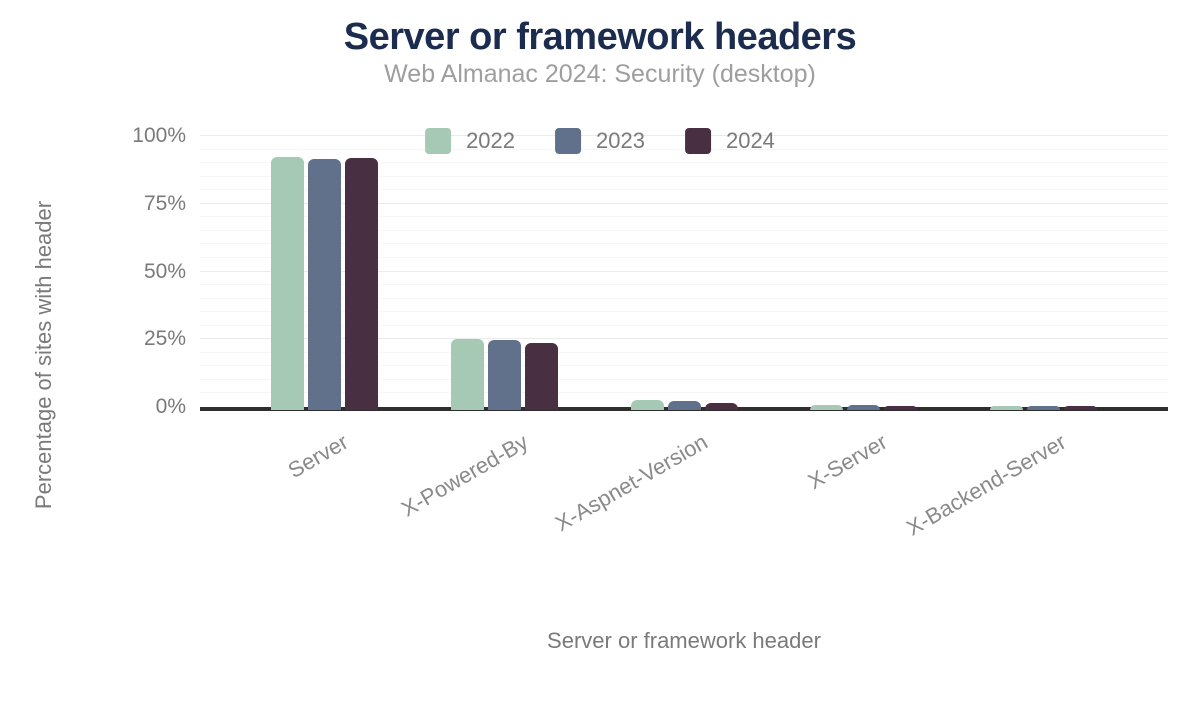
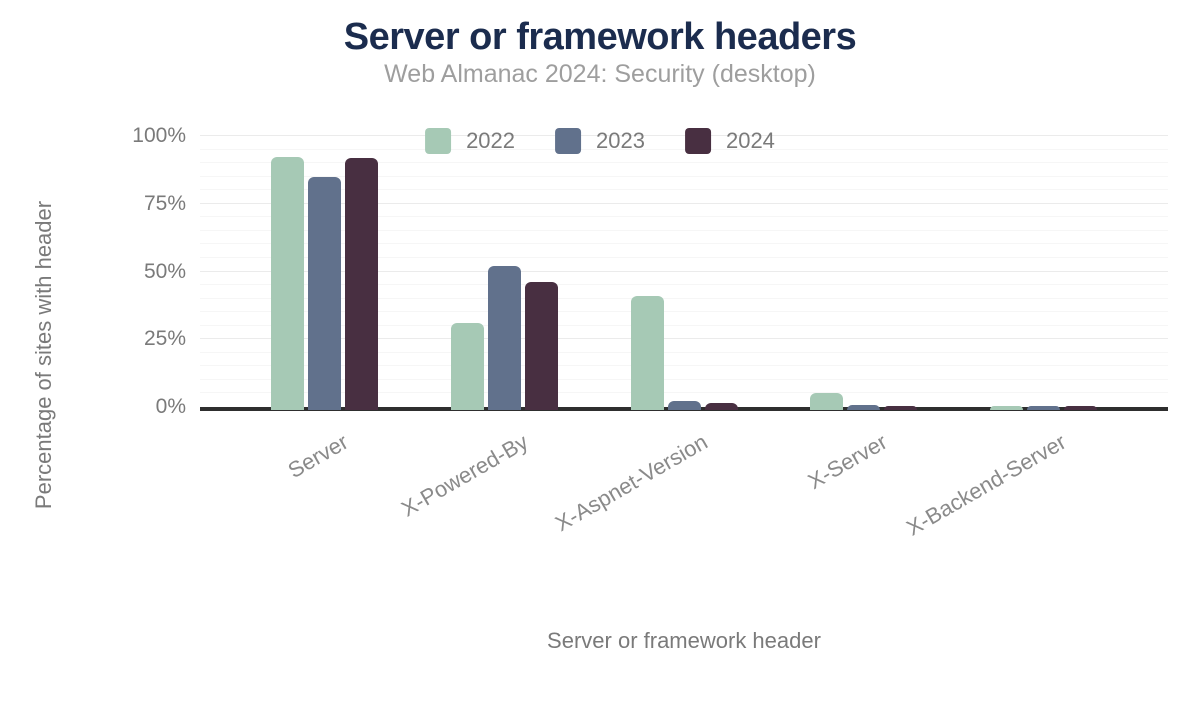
2023/Server: 91% -> 85%
2022/X-Powered-By: 25% -> 31%
2023/X-Powered-By: 25% -> 52%
2024/X-Powered-By: 24% -> 46%
2022/X-Aspnet-Version: 2% -> 41%
2022/X-Server: 1% -> 5%
